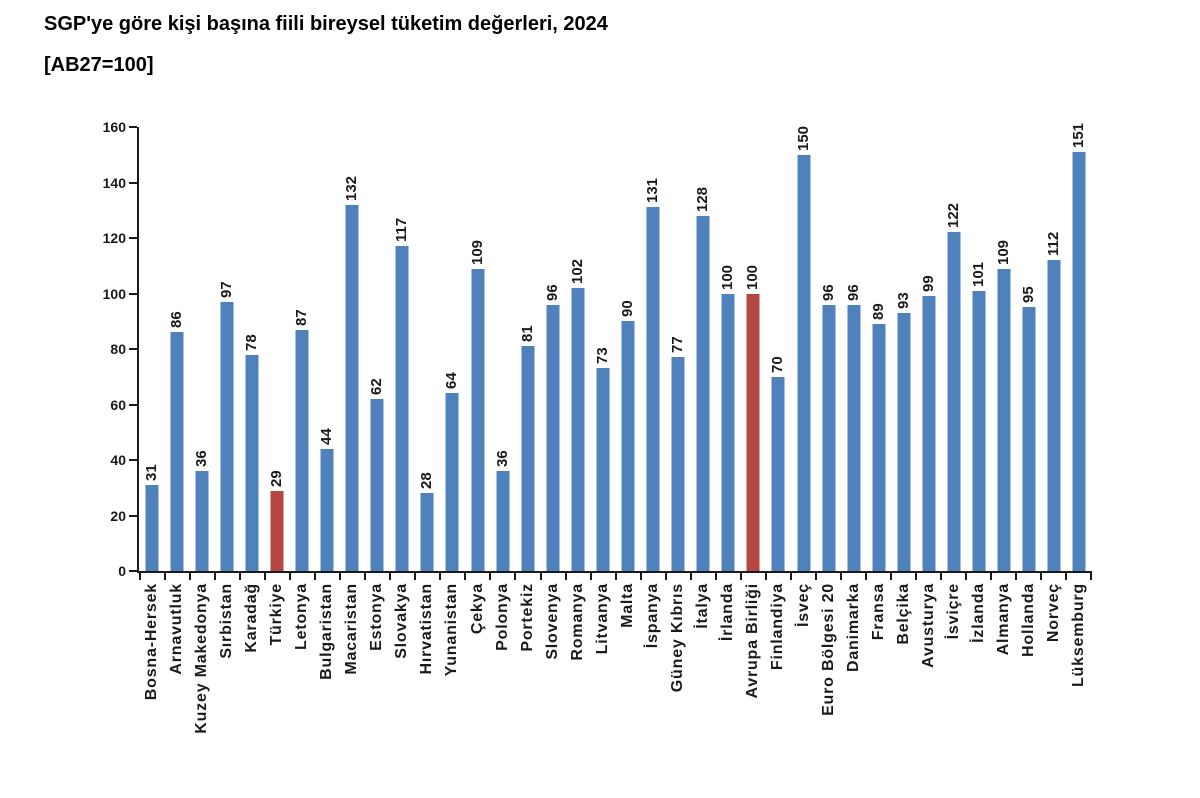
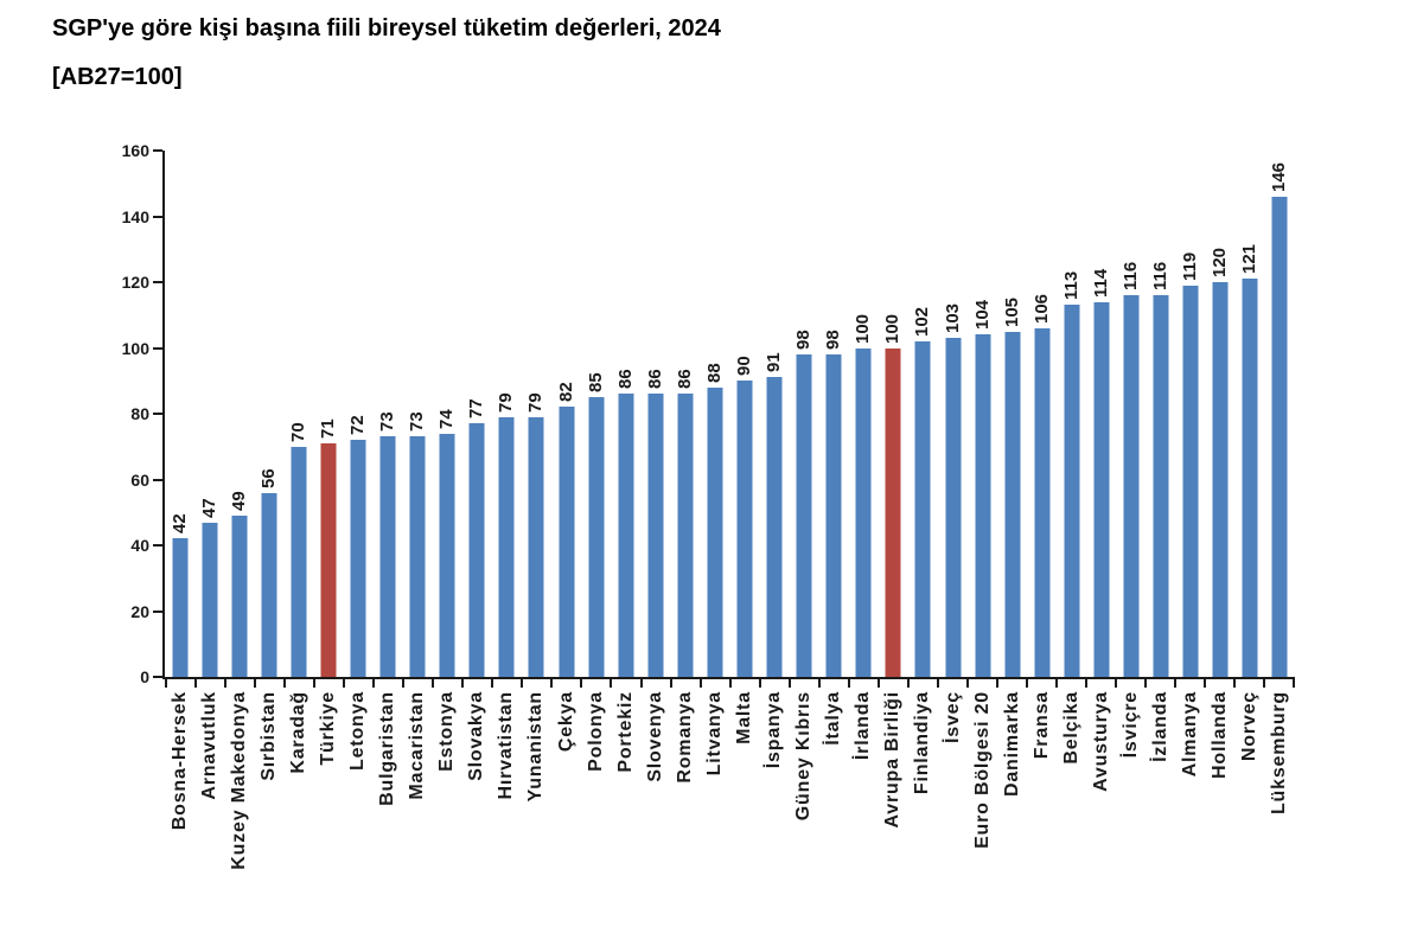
Bosna-Hersek: 31 -> 42
Arnavutluk: 86 -> 47
Kuzey Makedonya: 36 -> 49
Sırbistan: 97 -> 56
Karadağ: 78 -> 70
Türkiye: 29 -> 71
Letonya: 87 -> 72
Bulgaristan: 44 -> 73
Macaristan: 132 -> 73
Estonya: 62 -> 74
Slovakya: 117 -> 77
Hırvatistan: 28 -> 79
Yunanistan: 64 -> 79
Çekya: 109 -> 82
Polonya: 36 -> 85
Portekiz: 81 -> 86
Slovenya: 96 -> 86
Romanya: 102 -> 86
Litvanya: 73 -> 88
İspanya: 131 -> 91
Güney Kıbrıs: 77 -> 98
İtalya: 128 -> 98
Finlandiya: 70 -> 102
İsveç: 150 -> 103
Euro Bölgesi 20: 96 -> 104
Danimarka: 96 -> 105
Fransa: 89 -> 106
Belçika: 93 -> 113
Avusturya: 99 -> 114
İsviçre: 122 -> 116
İzlanda: 101 -> 116
Almanya: 109 -> 119
Hollanda: 95 -> 120
Norveç: 112 -> 121
Lüksemburg: 151 -> 146
